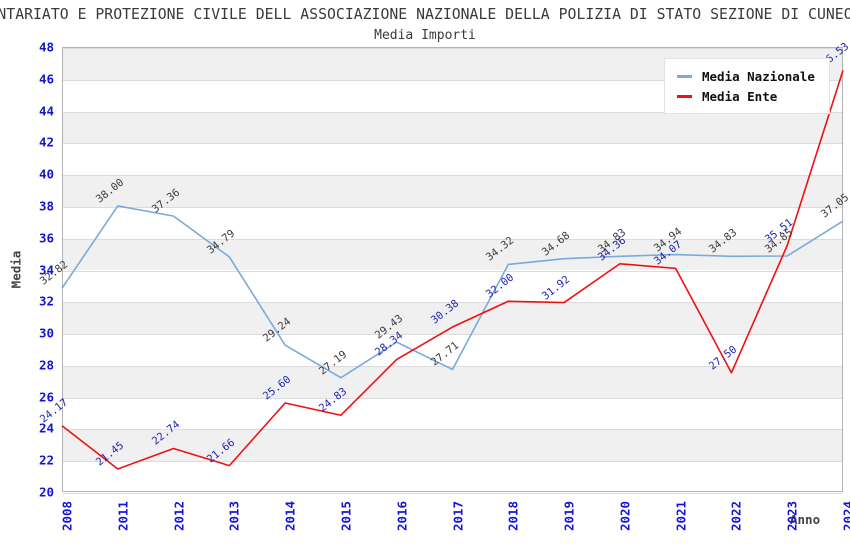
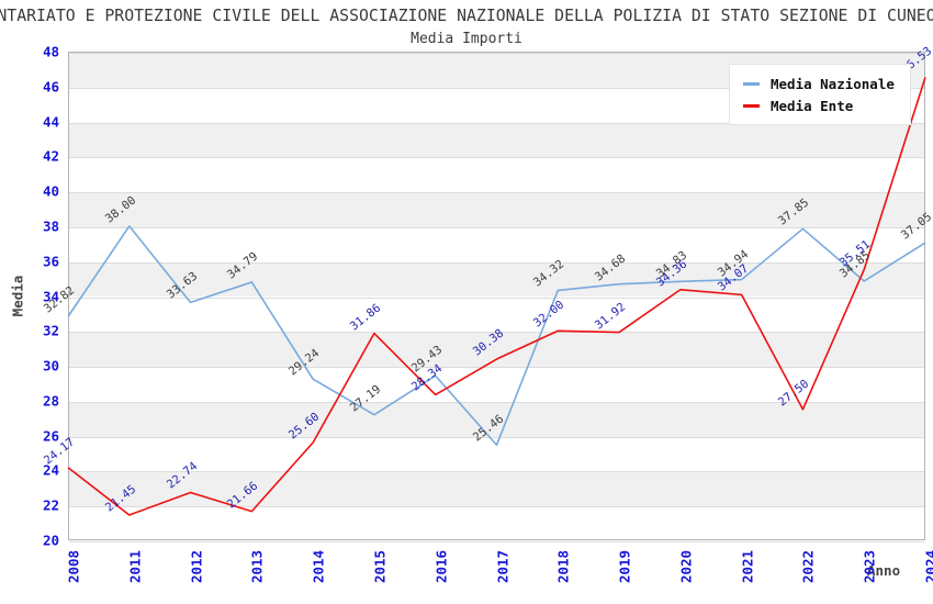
Media Nazionale/2012: 37.36 -> 33.63
Media Ente/2015: 24.83 -> 31.86
Media Nazionale/2017: 27.71 -> 25.46
Media Nazionale/2022: 34.83 -> 37.85
